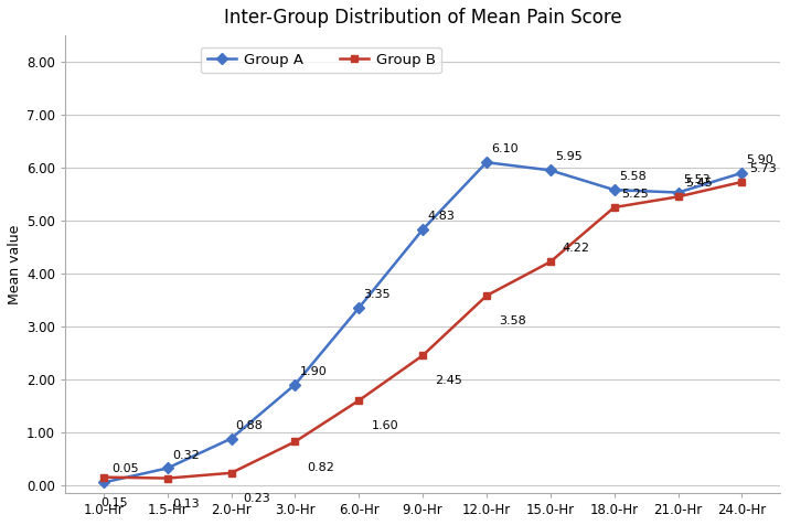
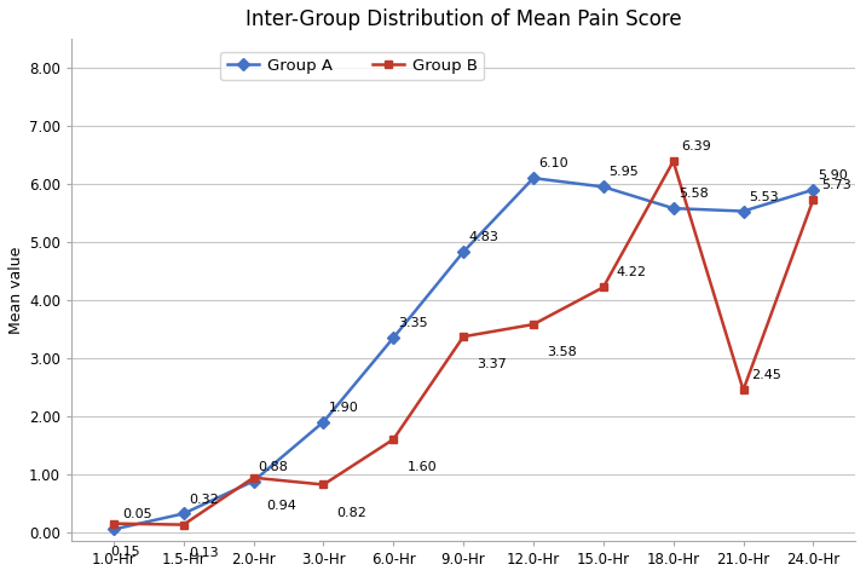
Group B/2.0-Hr: 0.23 -> 0.94
Group B/9.0-Hr: 2.45 -> 3.37
Group B/18.0-Hr: 5.25 -> 6.39
Group B/21.0-Hr: 5.45 -> 2.45
